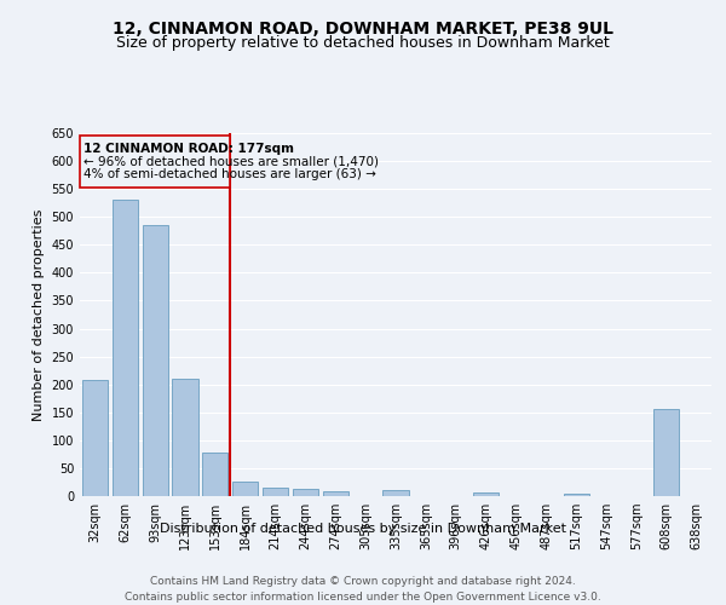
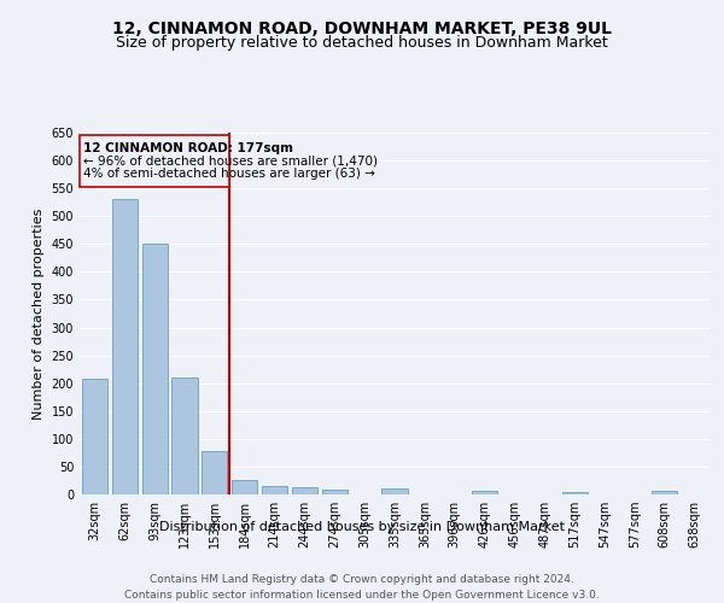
93sqm: 485 -> 450
608sqm: 155 -> 6
